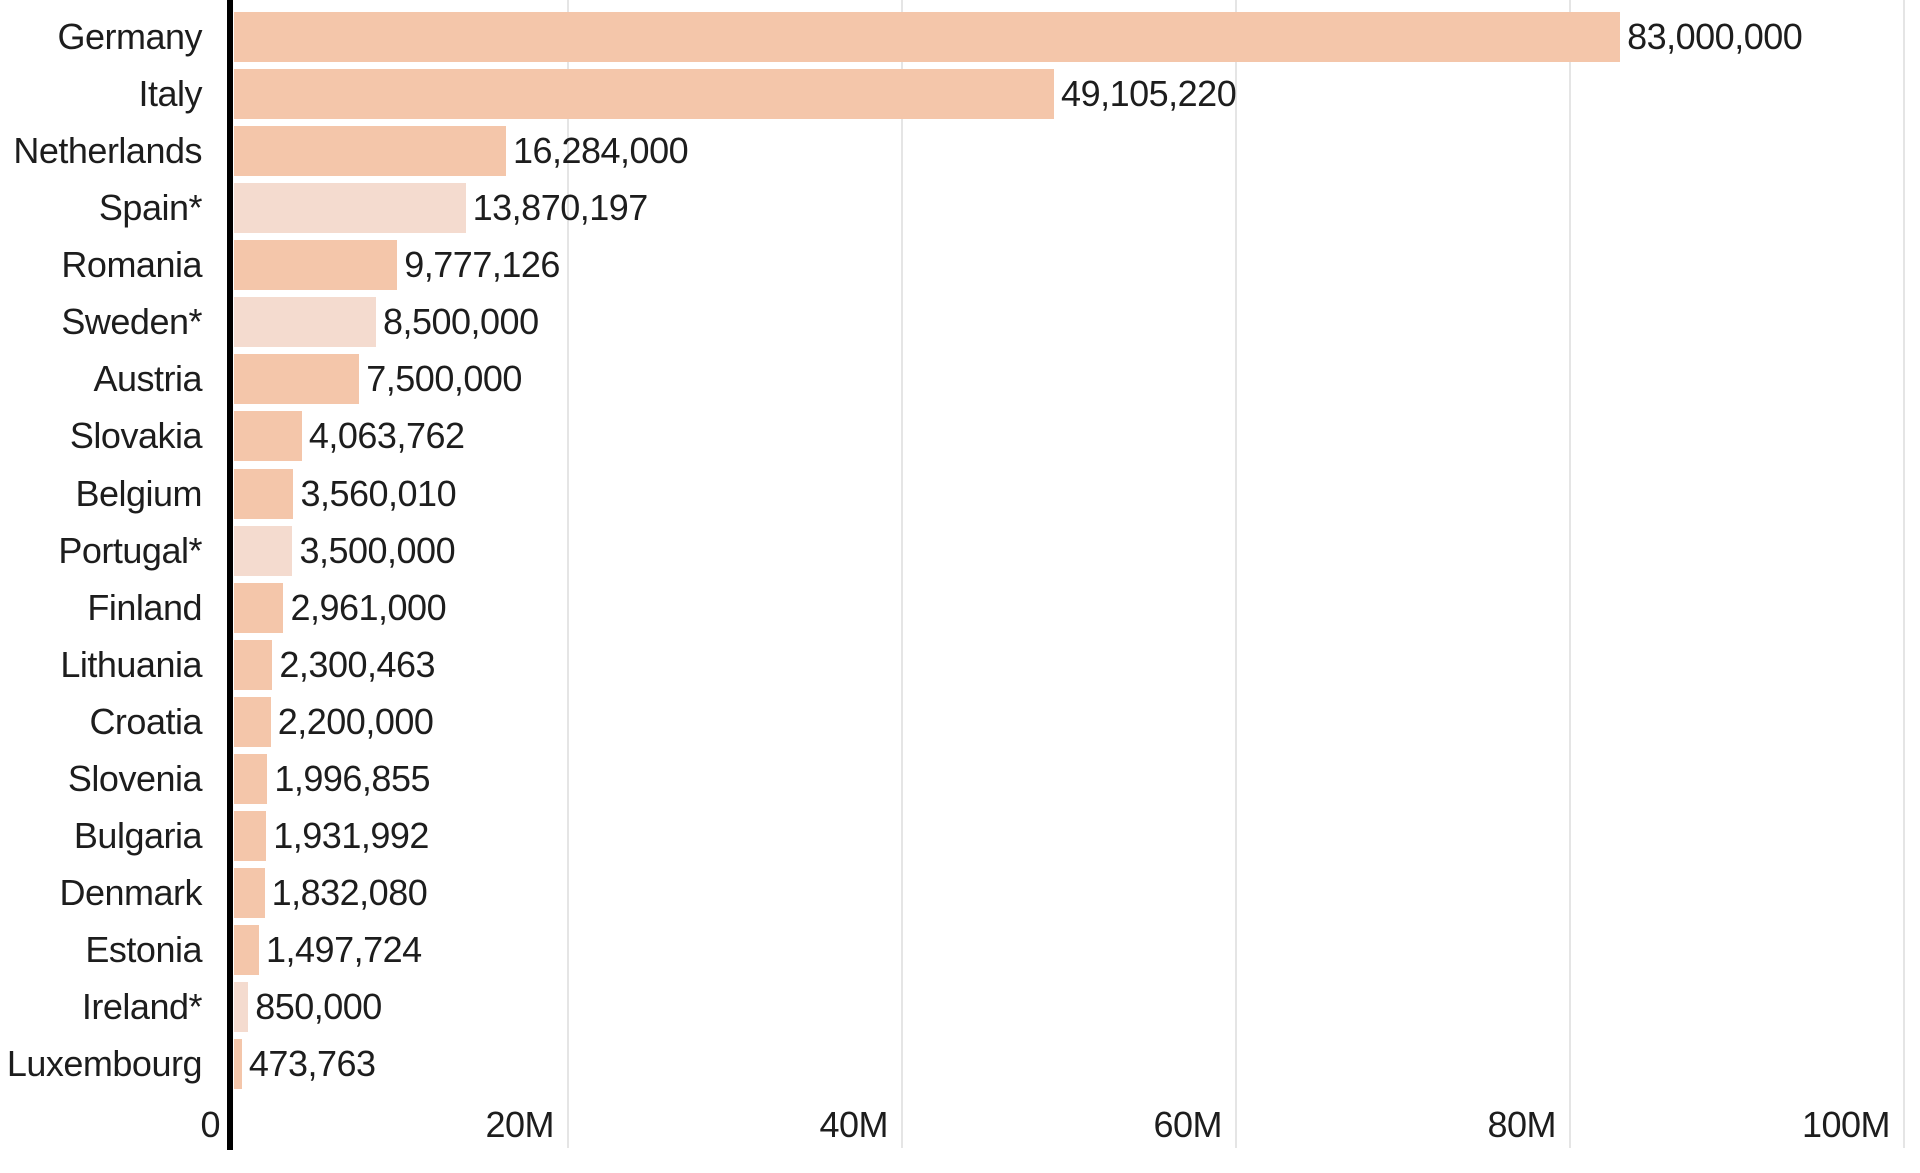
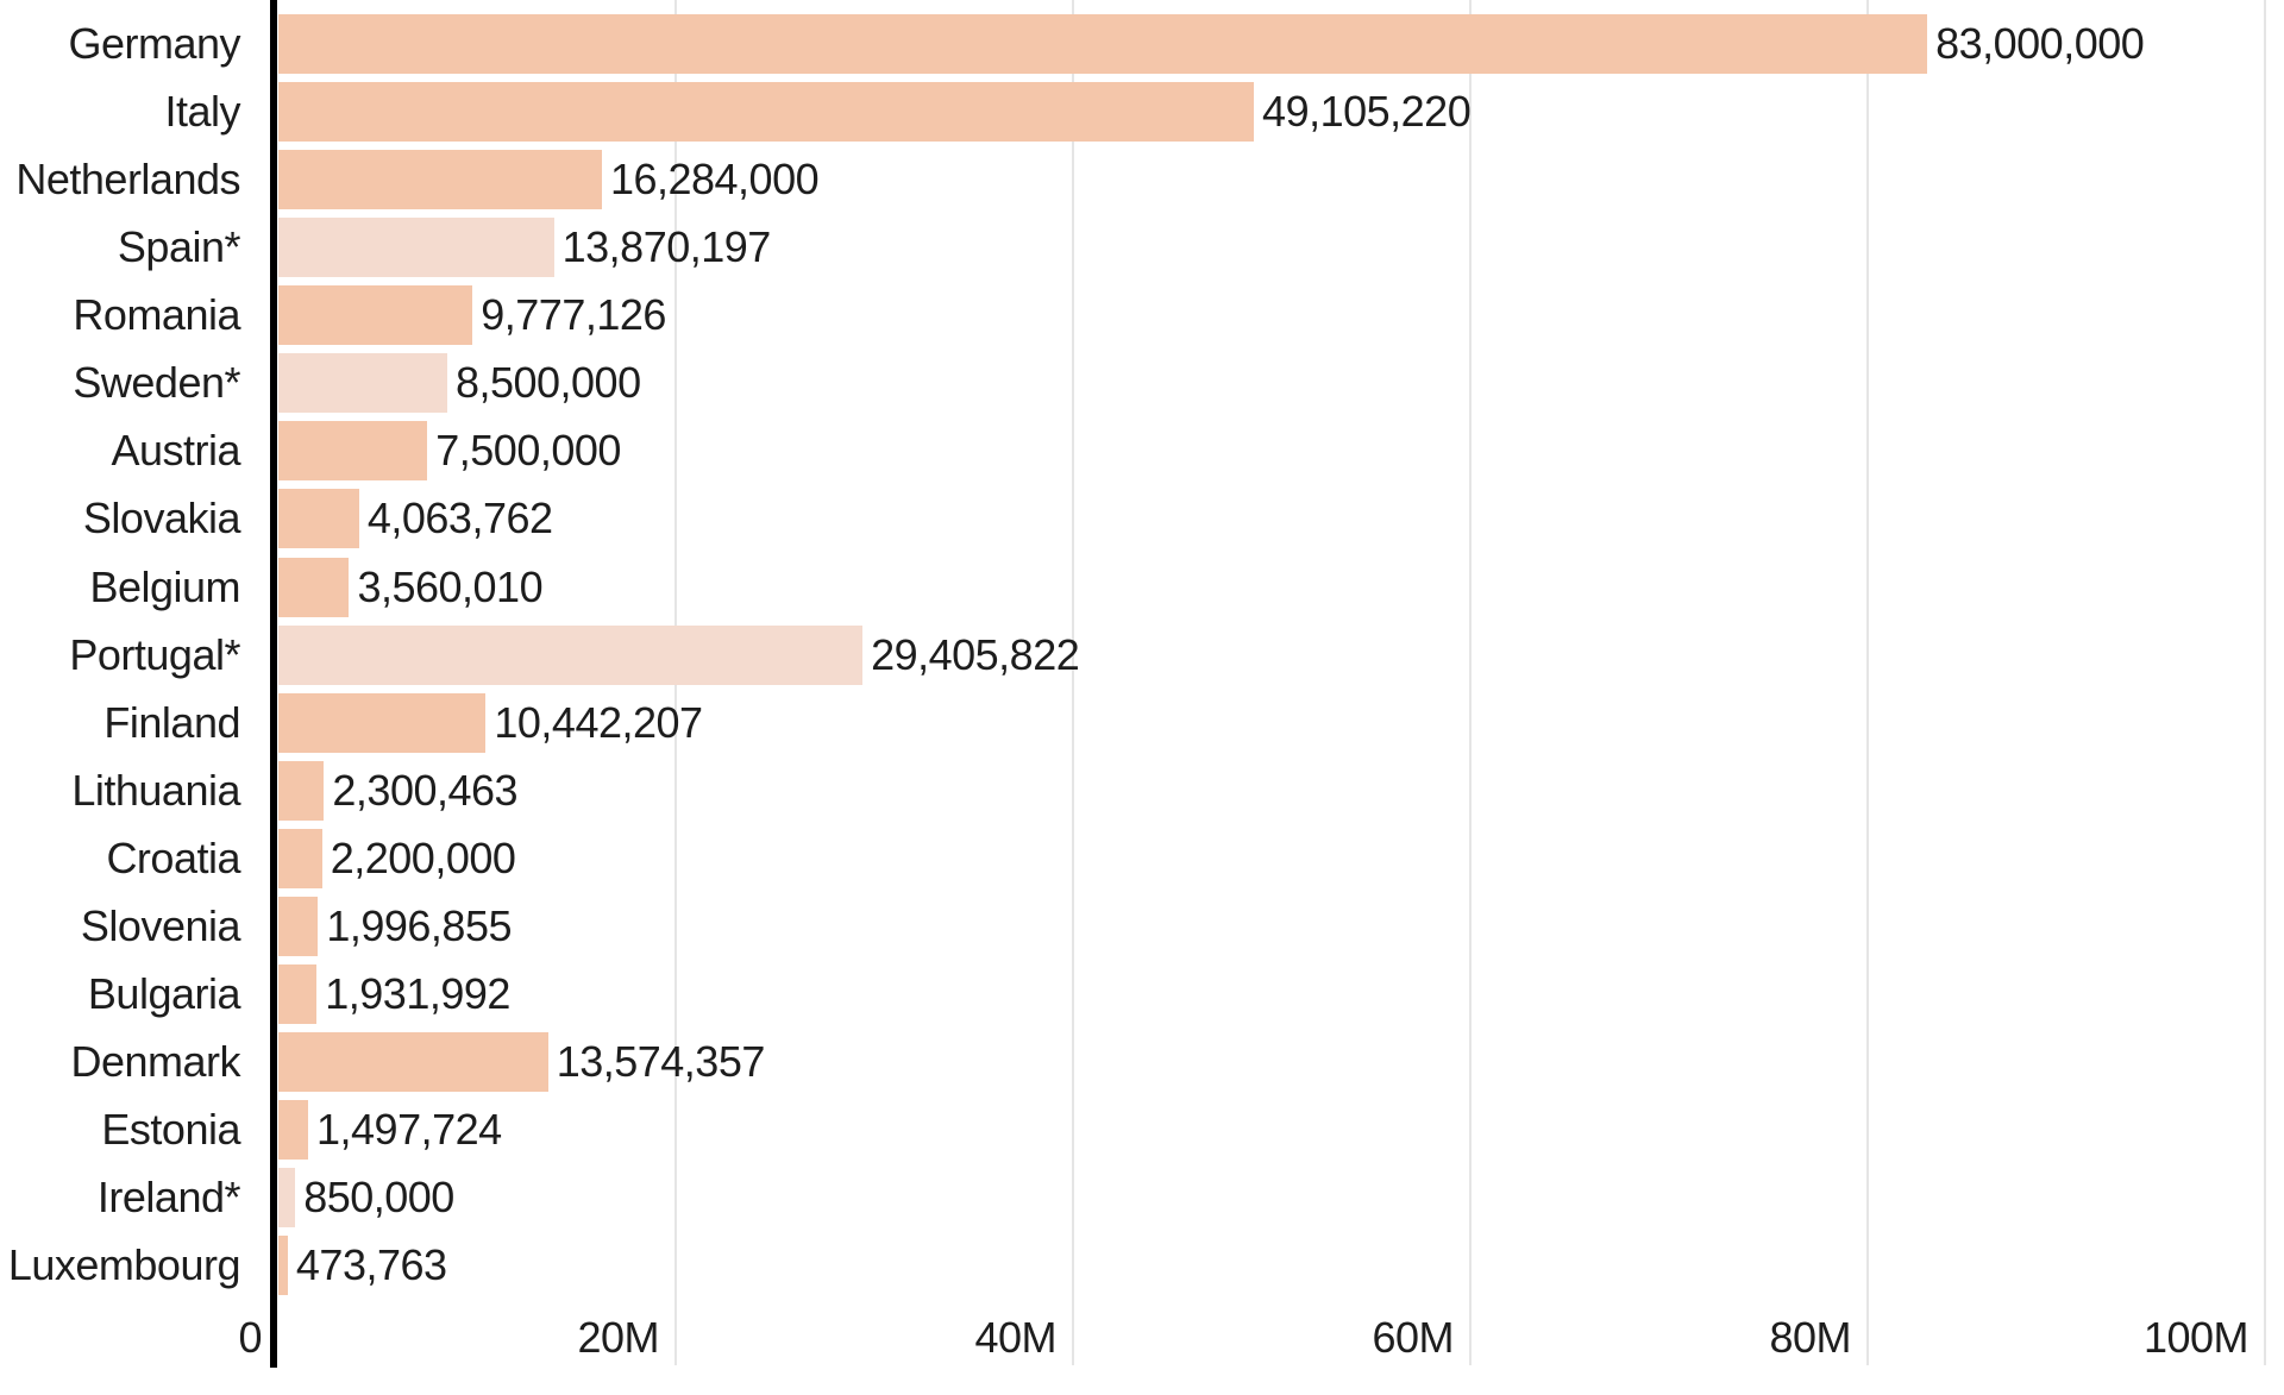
Portugal*: 3,500,000 -> 29,405,822
Finland: 2,961,000 -> 10,442,207
Denmark: 1,832,080 -> 13,574,357
